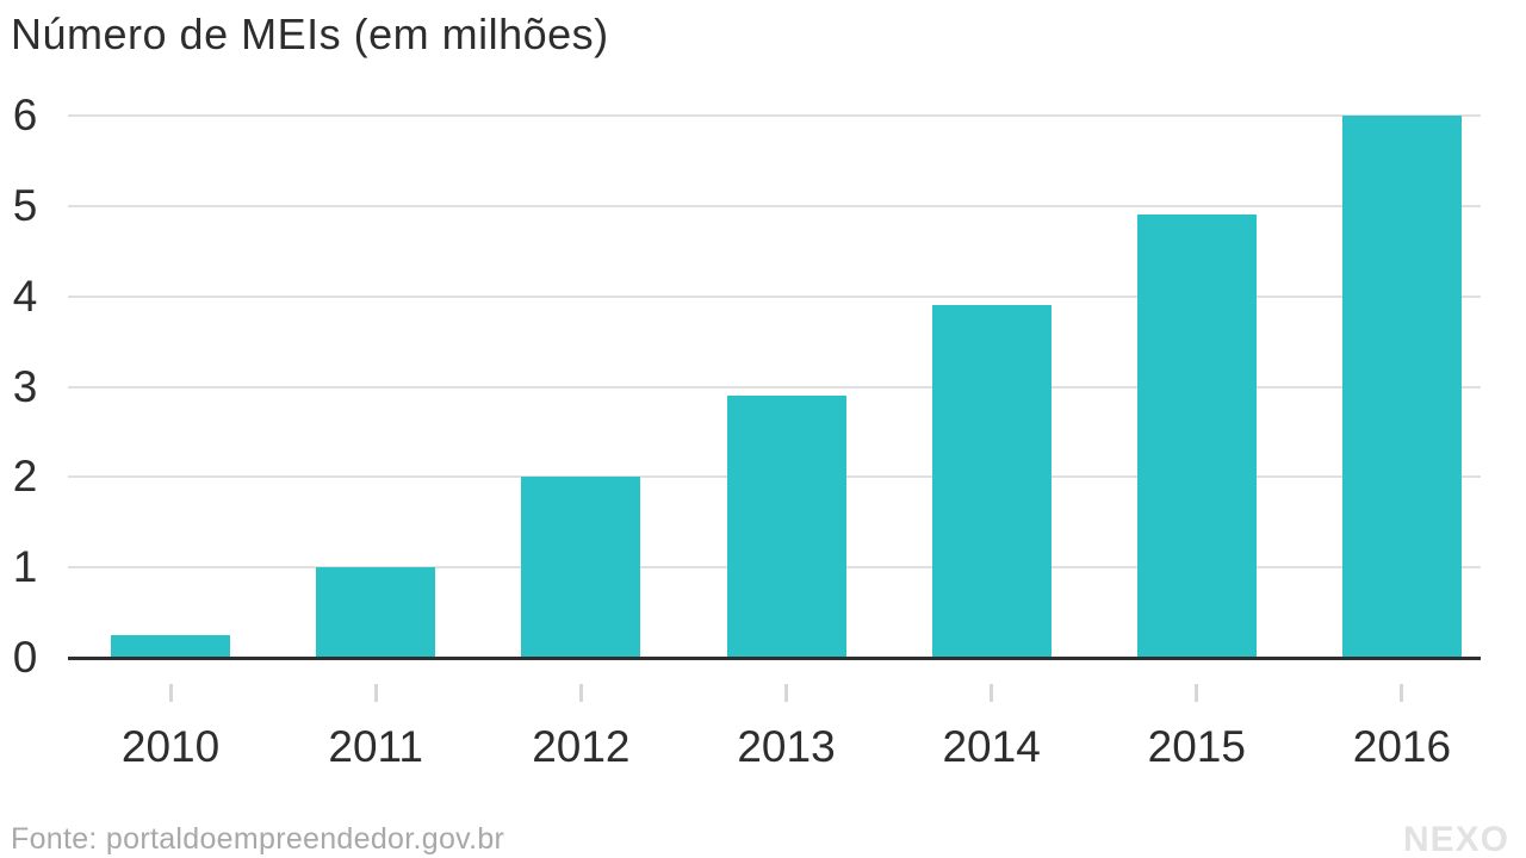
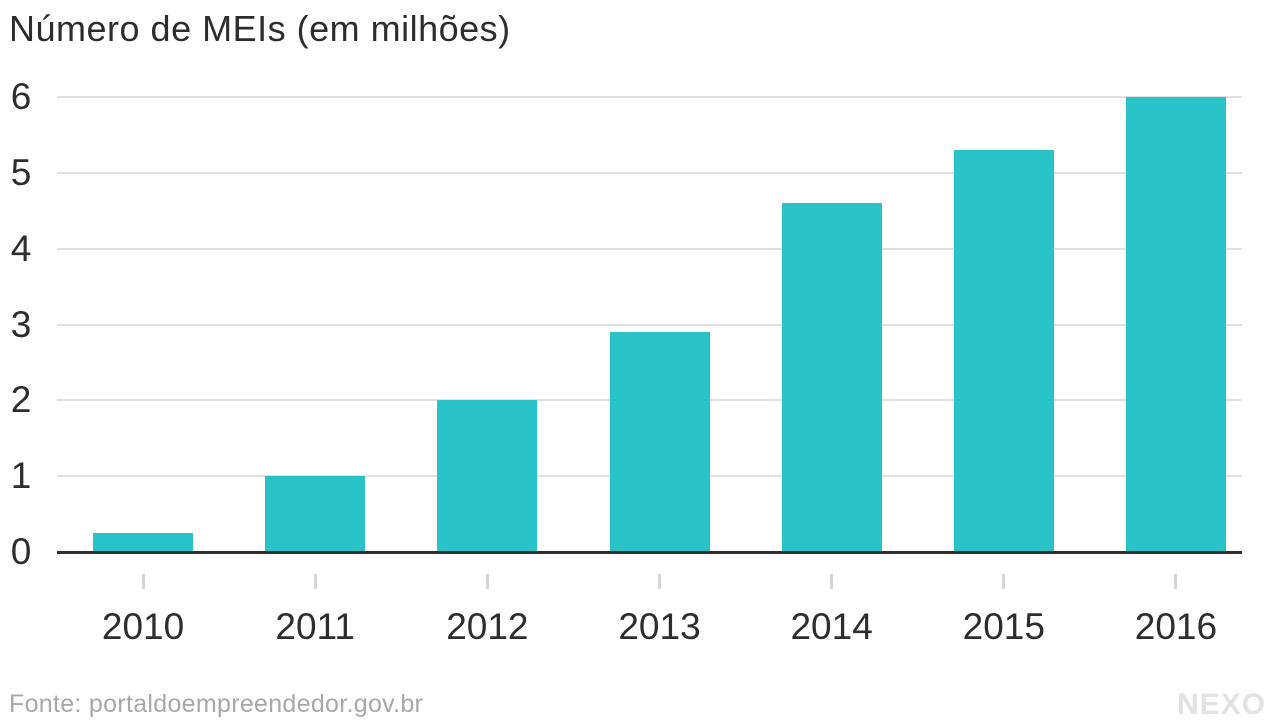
2014: 3.9 -> 4.6
2015: 4.9 -> 5.3
